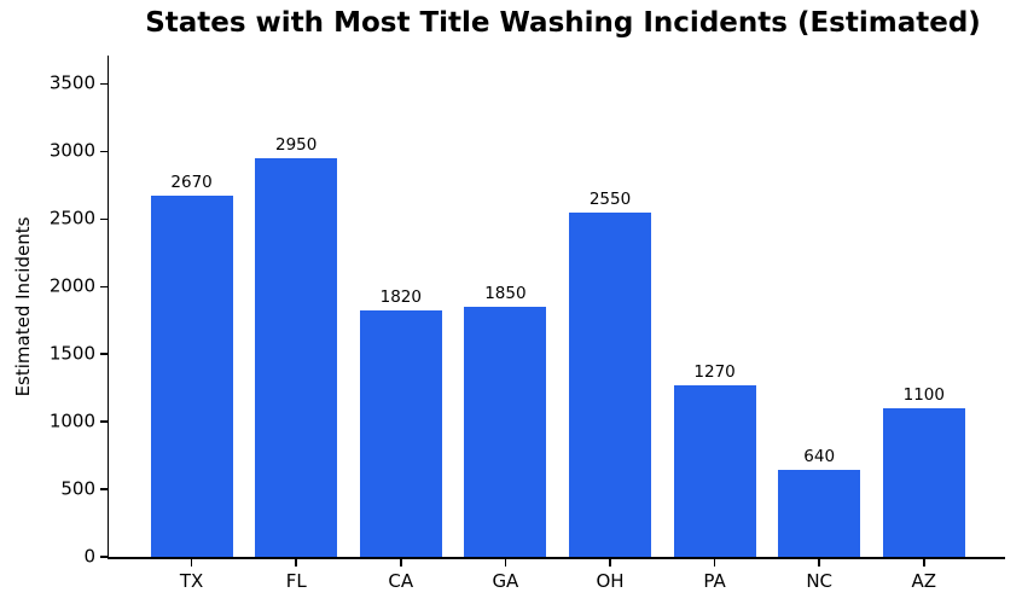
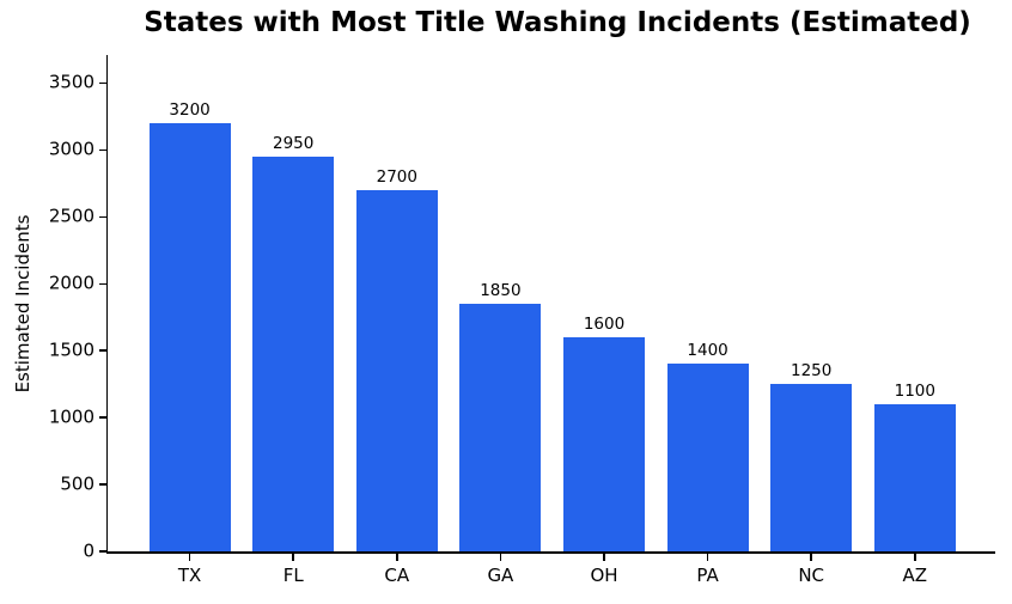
TX: 2670 -> 3200
CA: 1820 -> 2700
OH: 2550 -> 1600
PA: 1270 -> 1400
NC: 640 -> 1250
